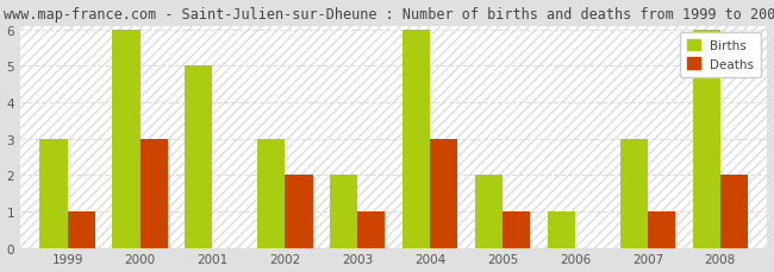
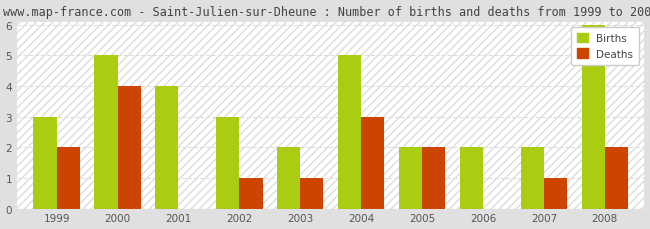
Deaths/1999: 1 -> 2
Births/2000: 6 -> 5
Deaths/2000: 3 -> 4
Births/2001: 5 -> 4
Deaths/2002: 2 -> 1
Births/2004: 6 -> 5
Deaths/2005: 1 -> 2
Births/2006: 1 -> 2
Births/2007: 3 -> 2
